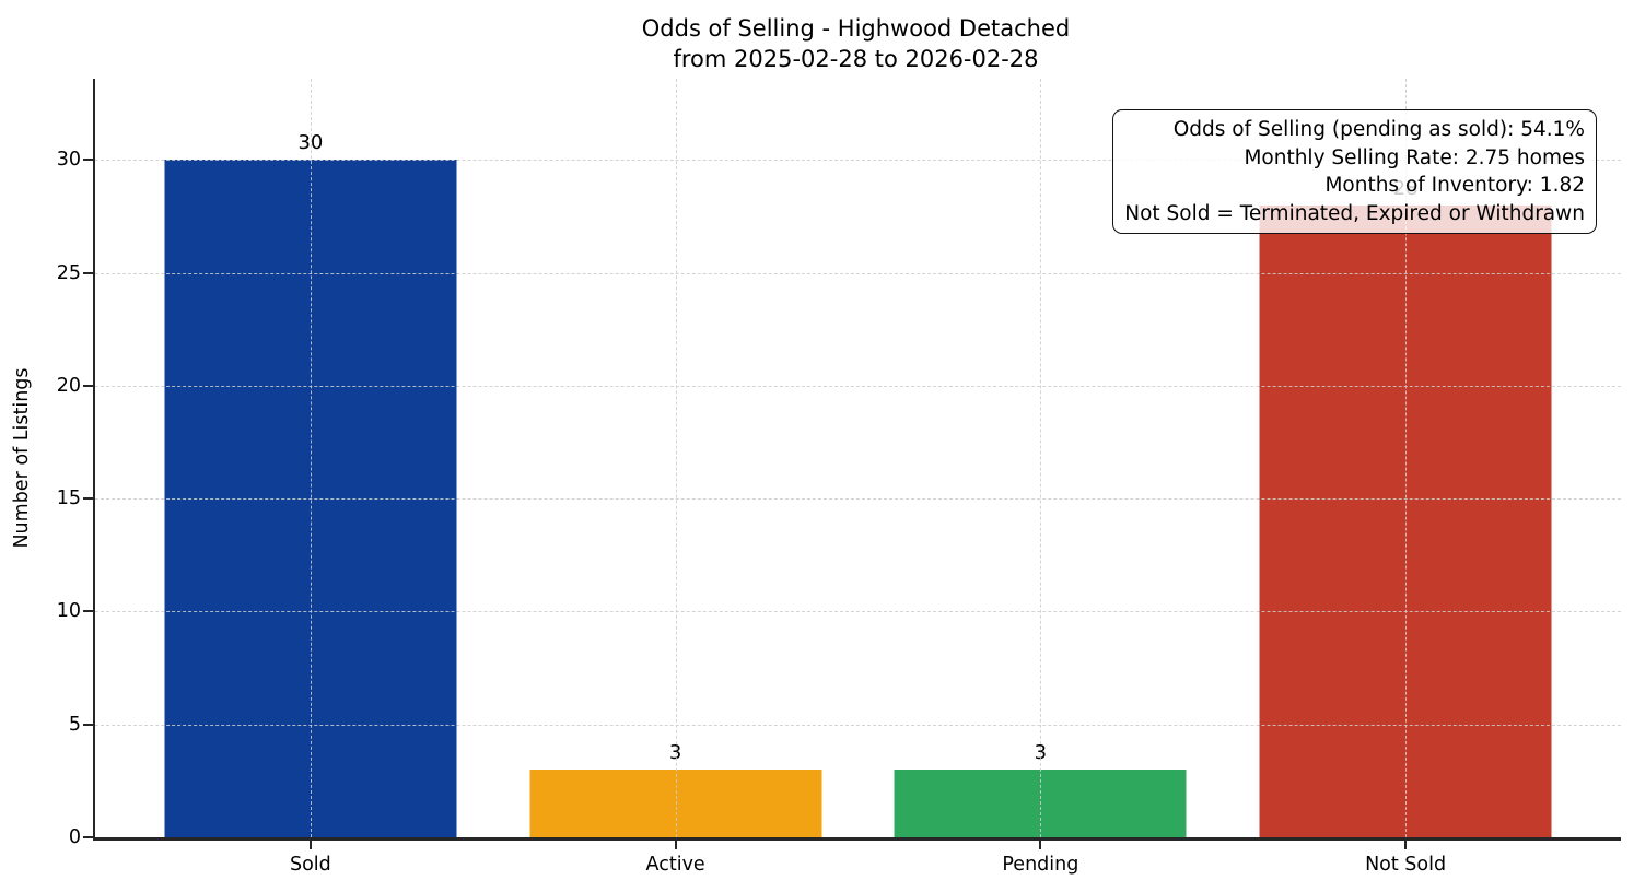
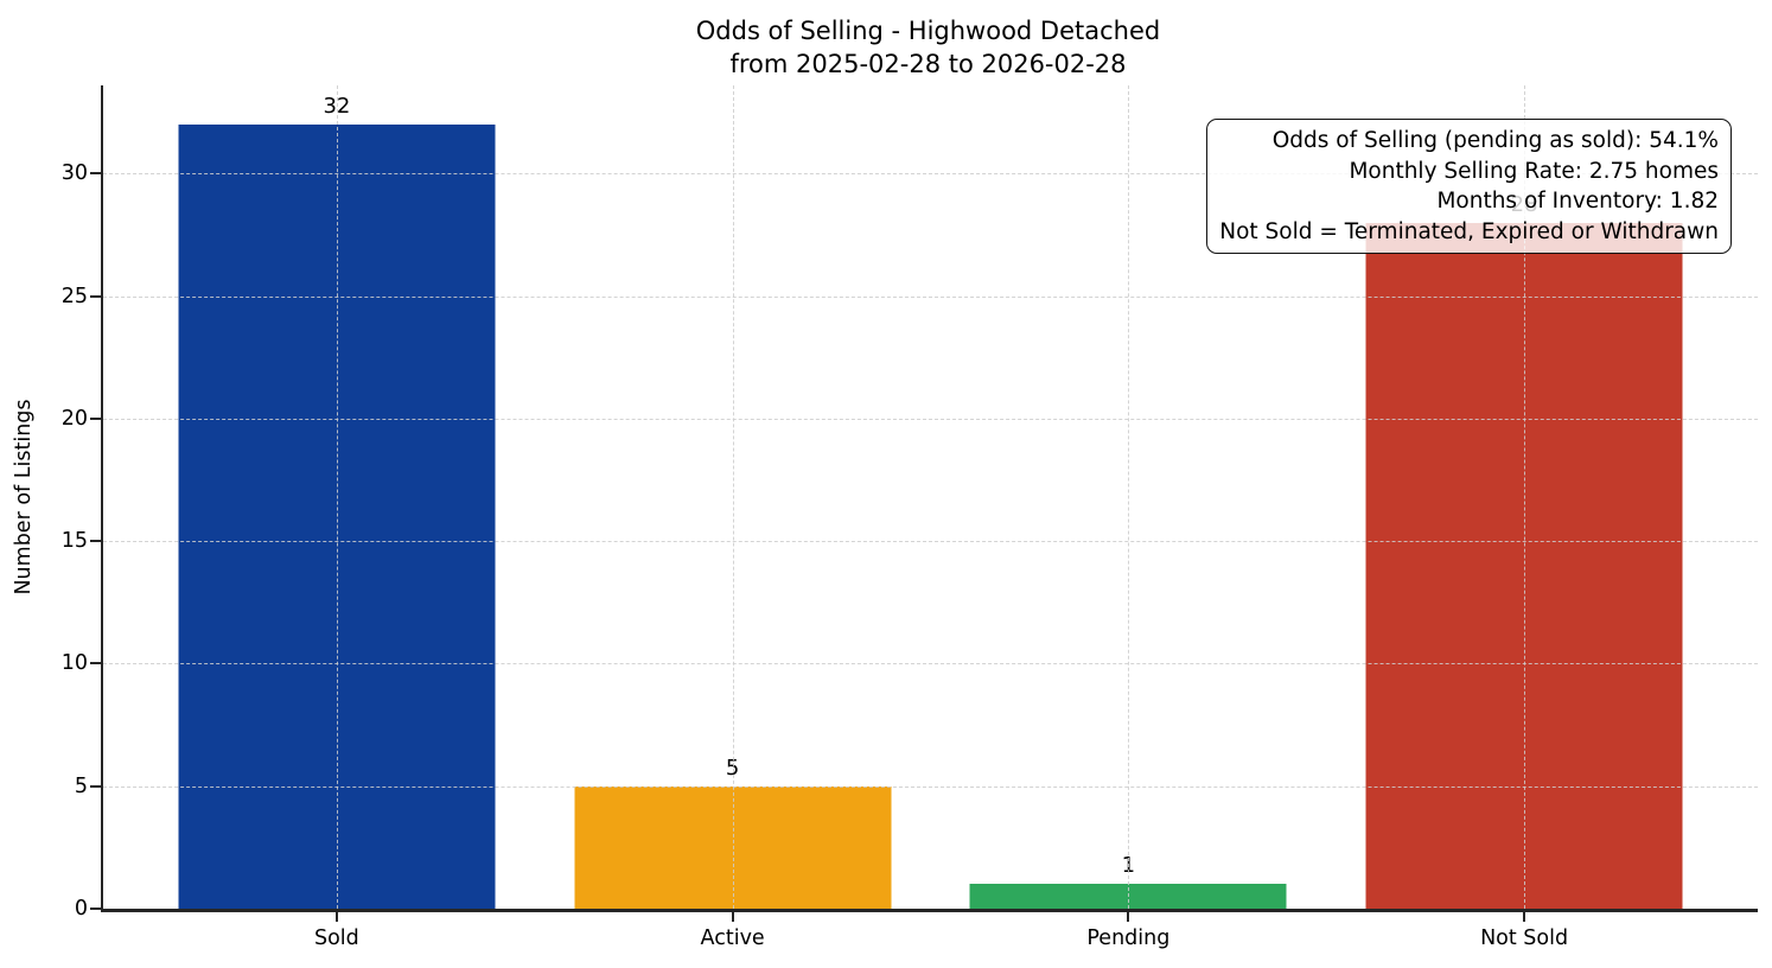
Sold: 30 -> 32
Active: 3 -> 5
Pending: 3 -> 1
